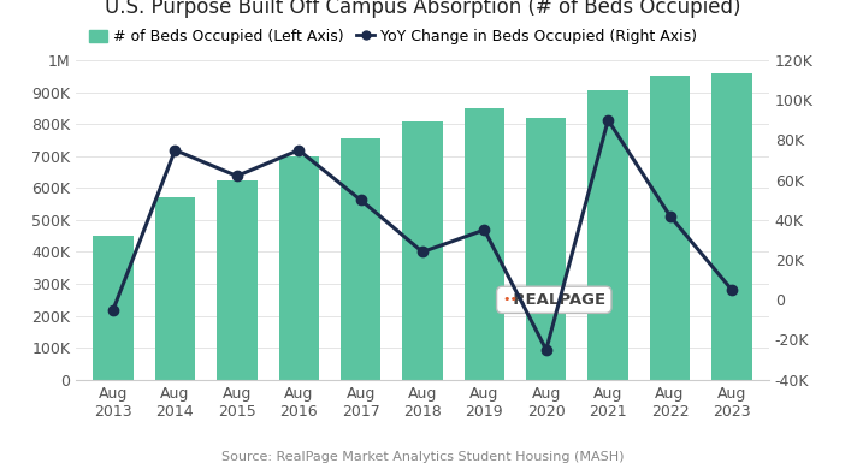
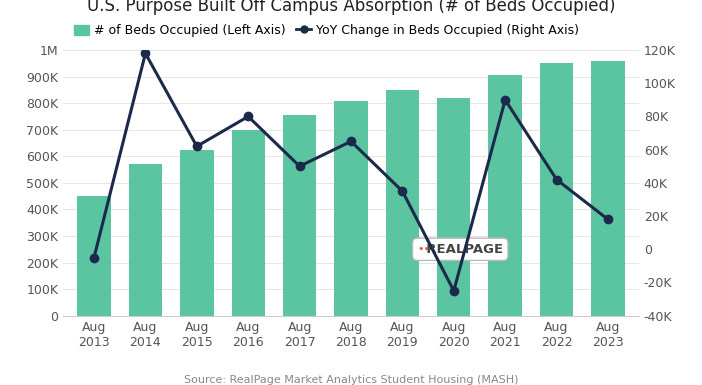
YoY Change in Beds Occupied (Right Axis)/Aug 2014: 75K -> 118K
YoY Change in Beds Occupied (Right Axis)/Aug 2016: 75K -> 80K
YoY Change in Beds Occupied (Right Axis)/Aug 2018: 24K -> 65K
YoY Change in Beds Occupied (Right Axis)/Aug 2023: 5K -> 18K
